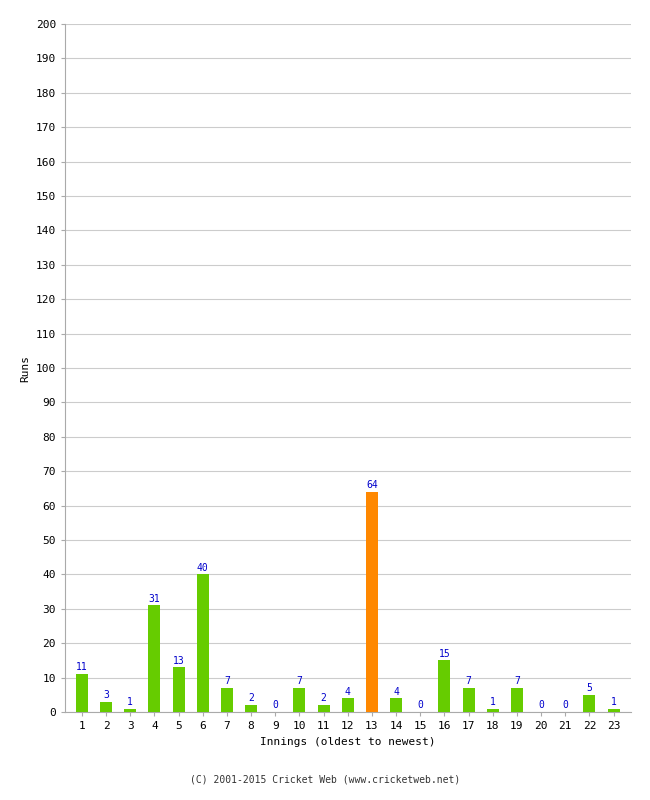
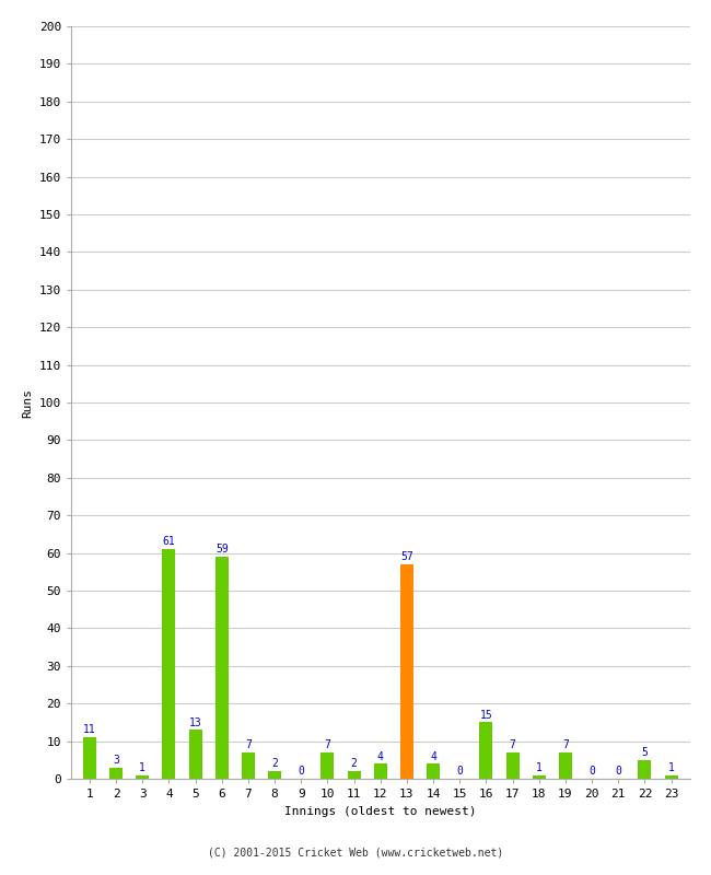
4: 31 -> 61
6: 40 -> 59
13: 64 -> 57
